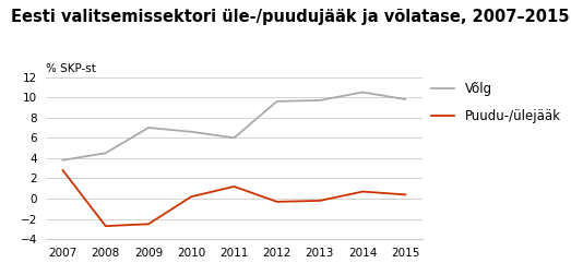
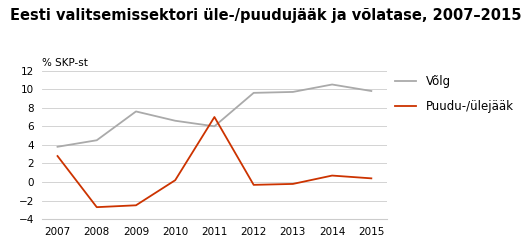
Võlg/2009: 7.0 -> 7.6
Puudu-/ülejääk/2011: 1.2 -> 7.0
